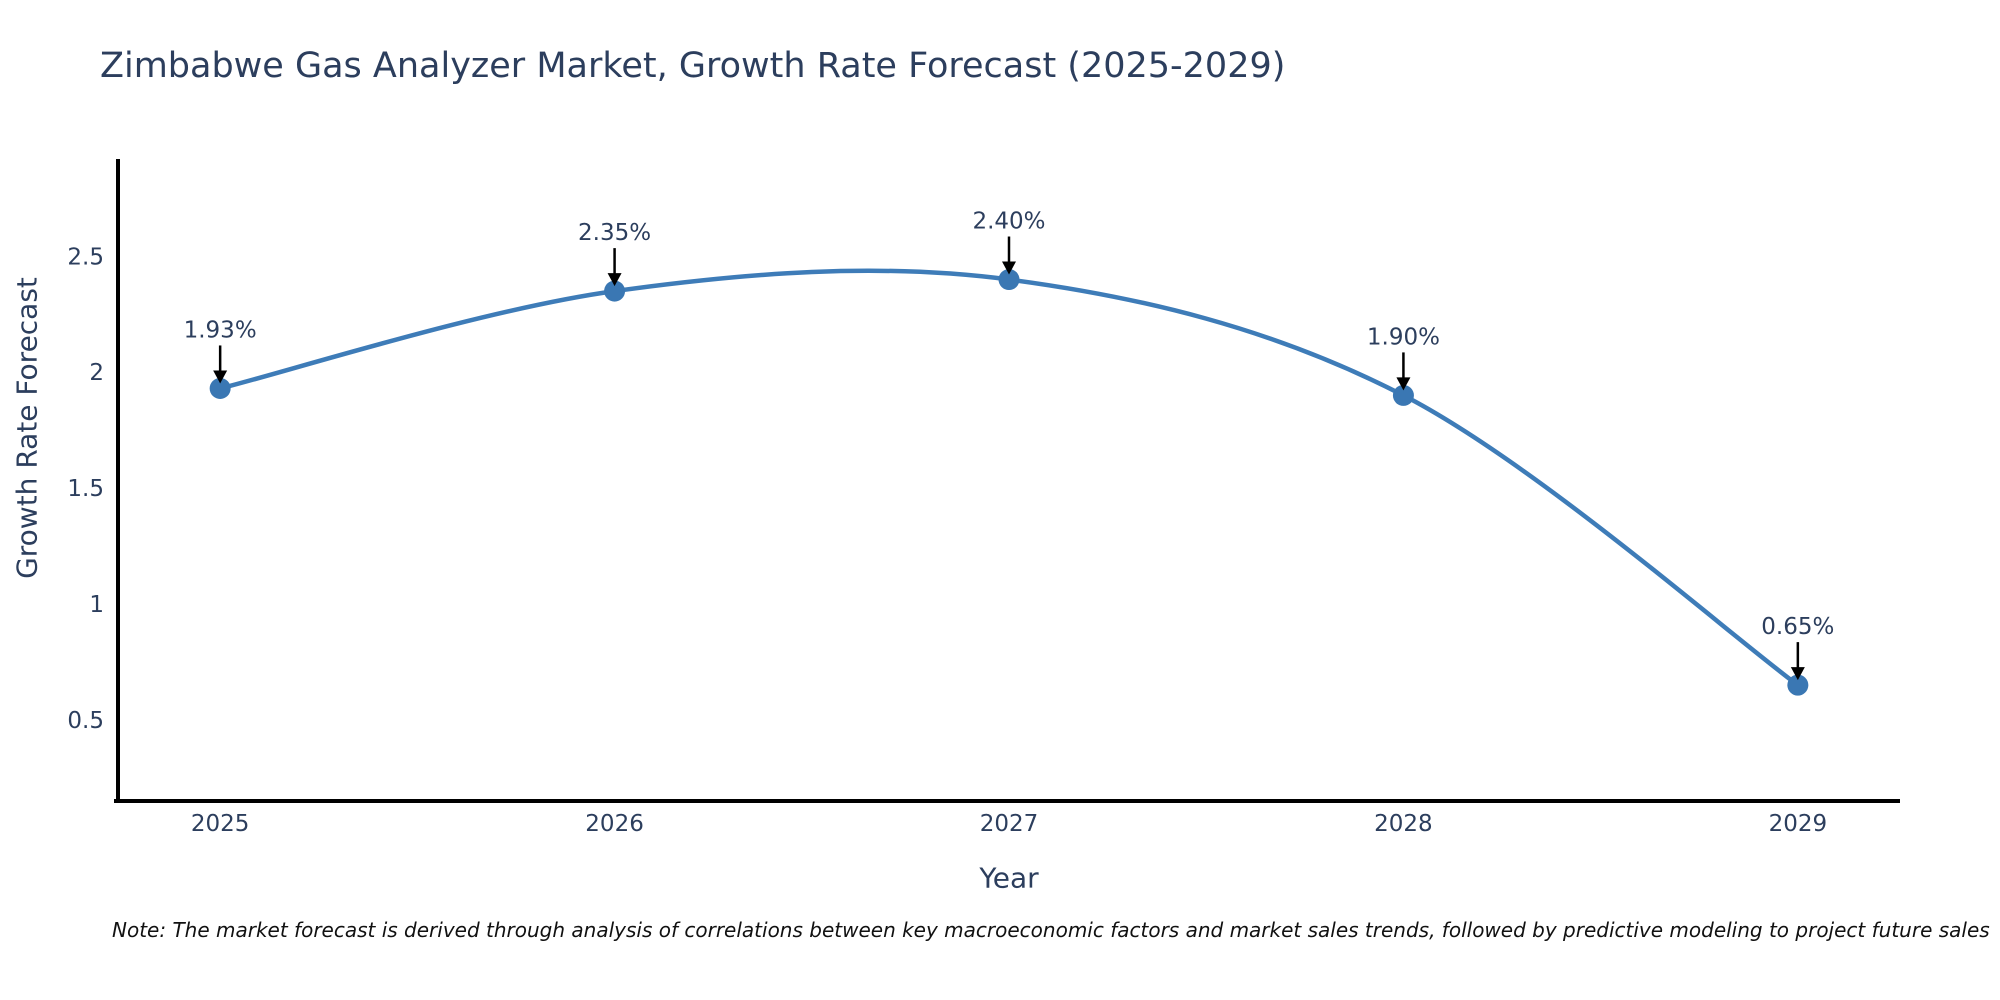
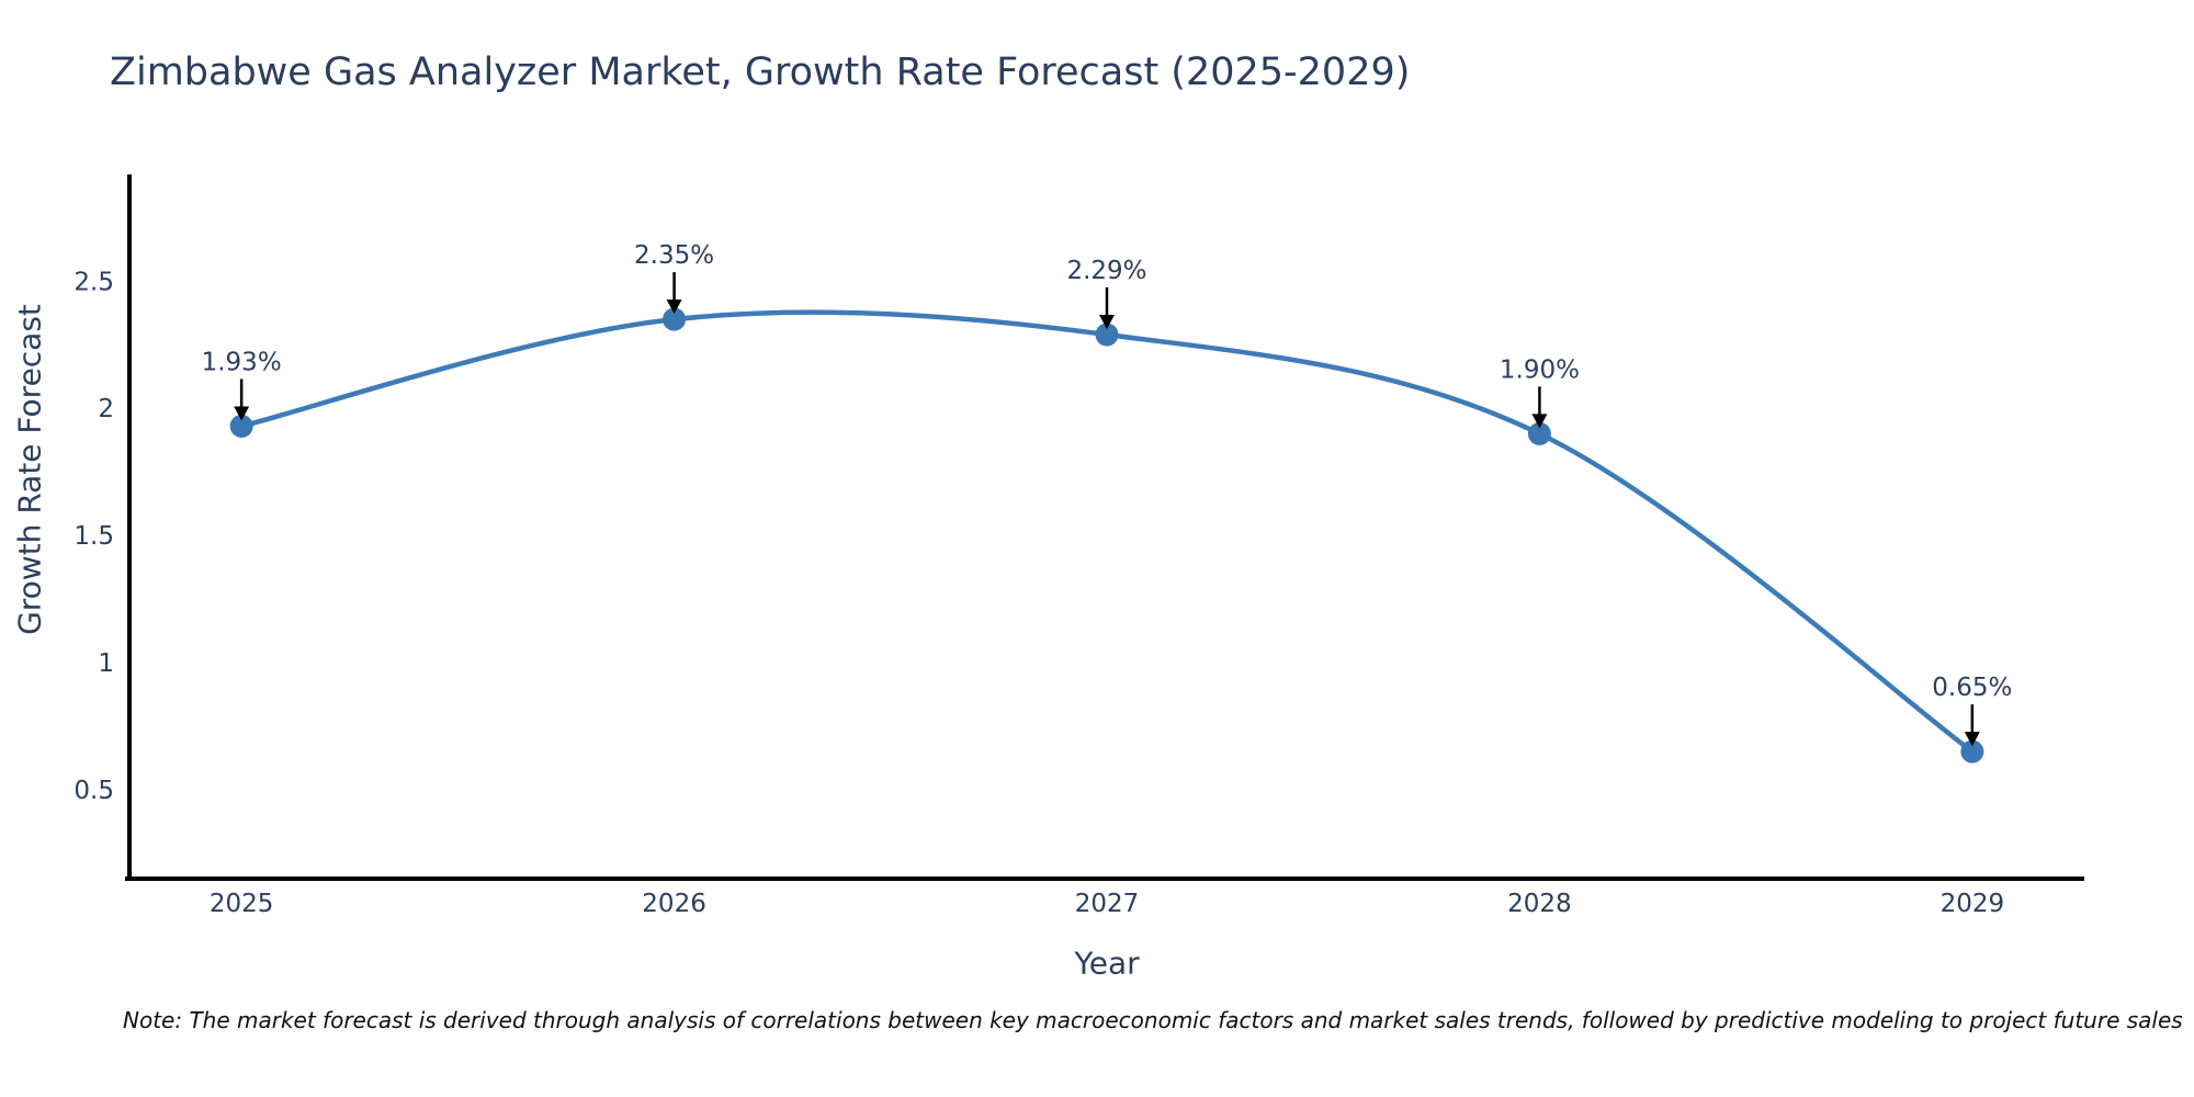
2027: 2.40% -> 2.29%
